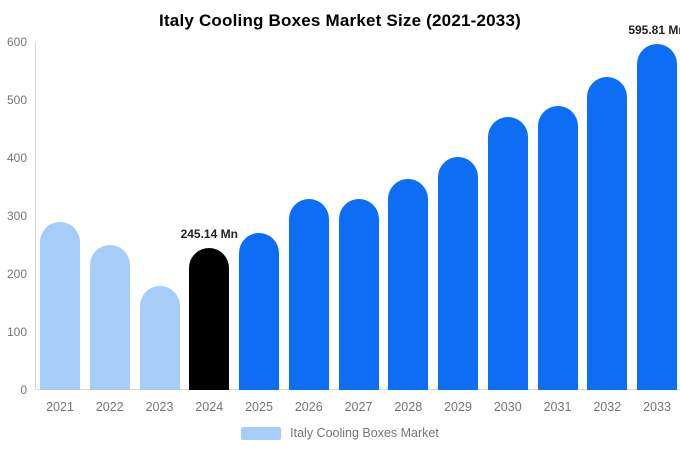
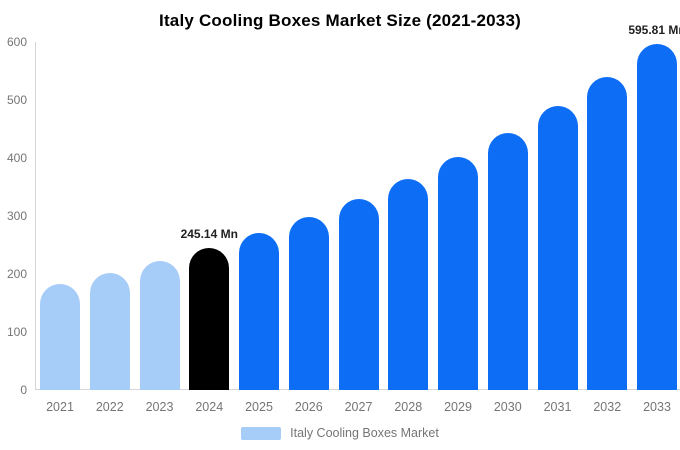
2021: 290 -> 180
2022: 250 -> 200
2023: 180 -> 220
2026: 330 -> 300
2030: 470 -> 440
